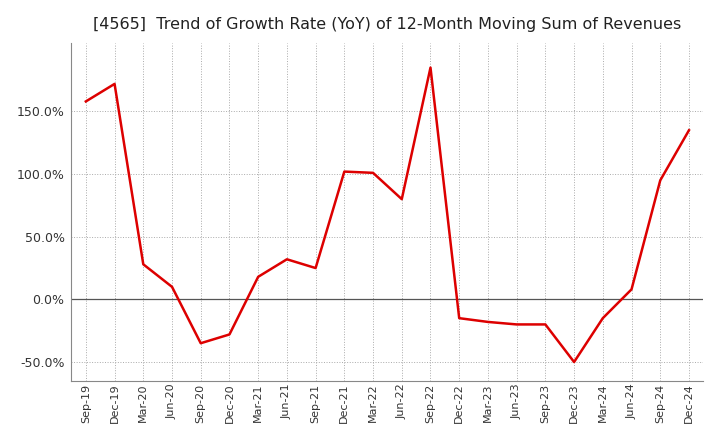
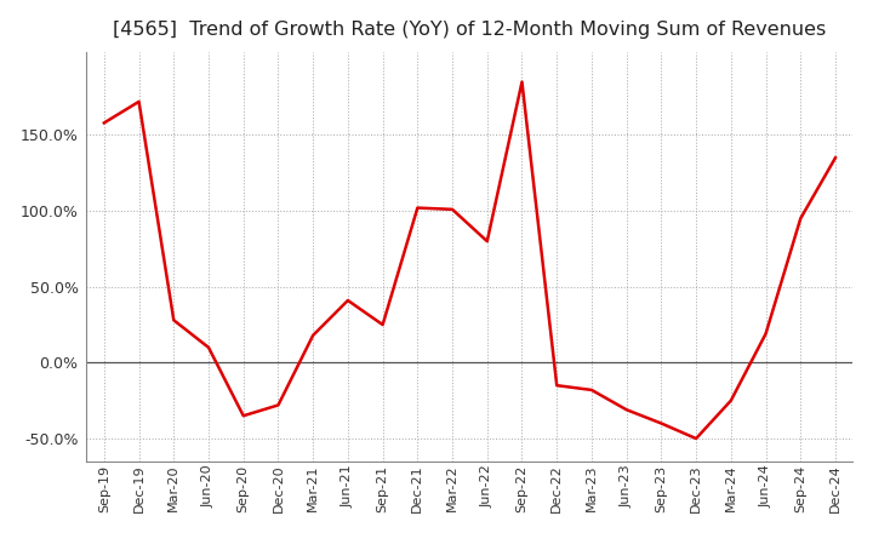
Jun-21: 32% -> 41%
Jun-23: -20% -> -31%
Sep-23: -20% -> -40%
Mar-24: -15% -> -25%
Jun-24: 8% -> 19%
